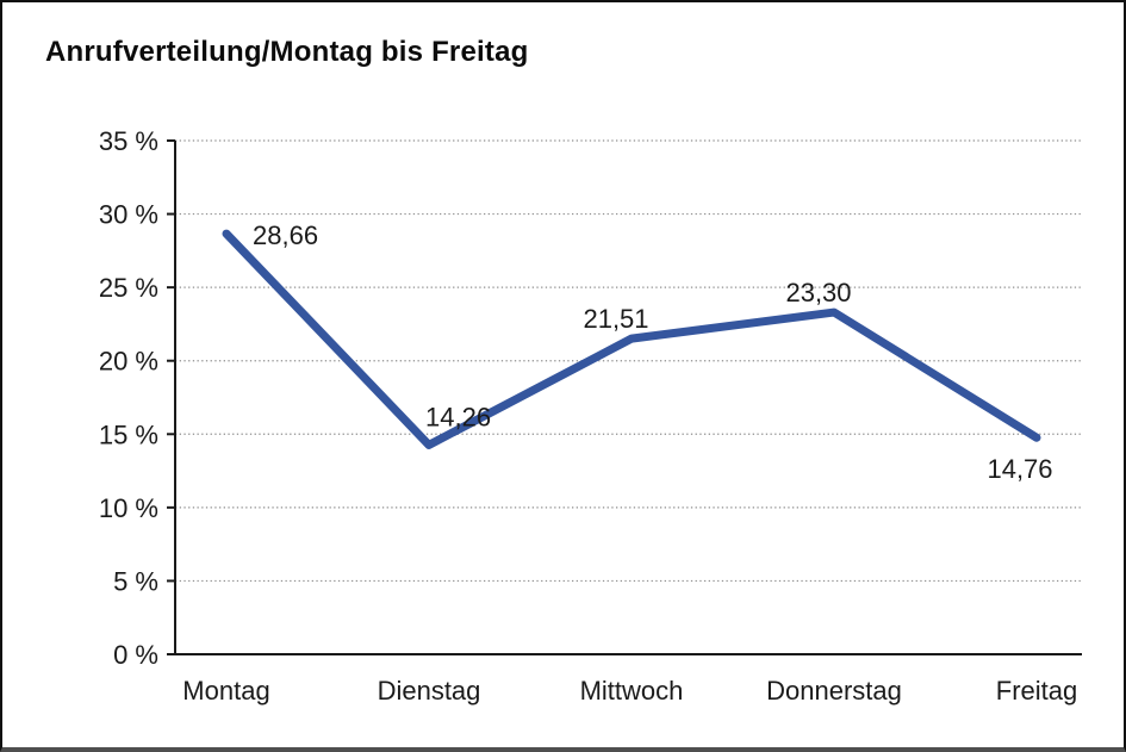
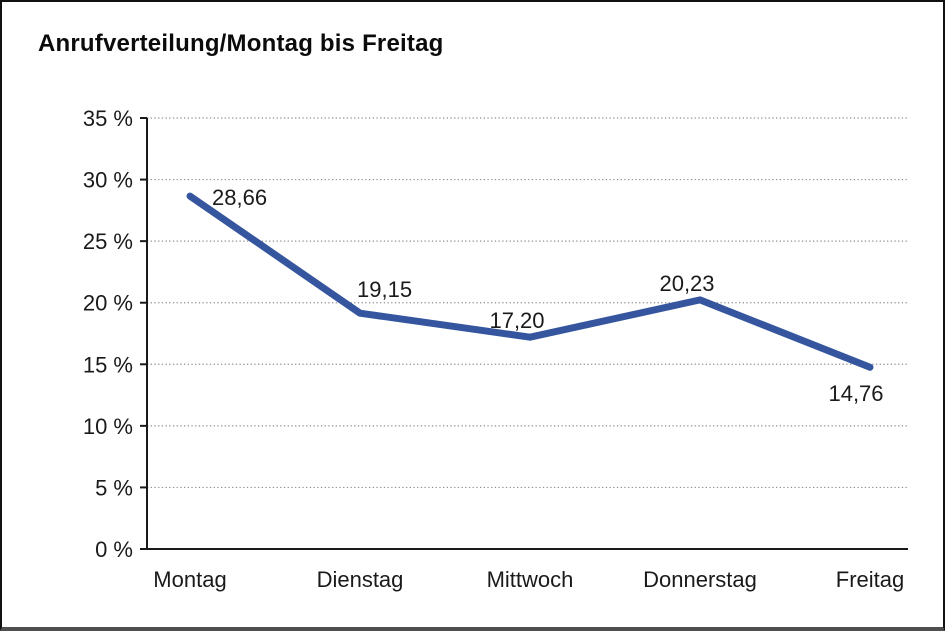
Dienstag: 14,26 -> 19,15
Mittwoch: 21,51 -> 17,20
Donnerstag: 23,30 -> 20,23
